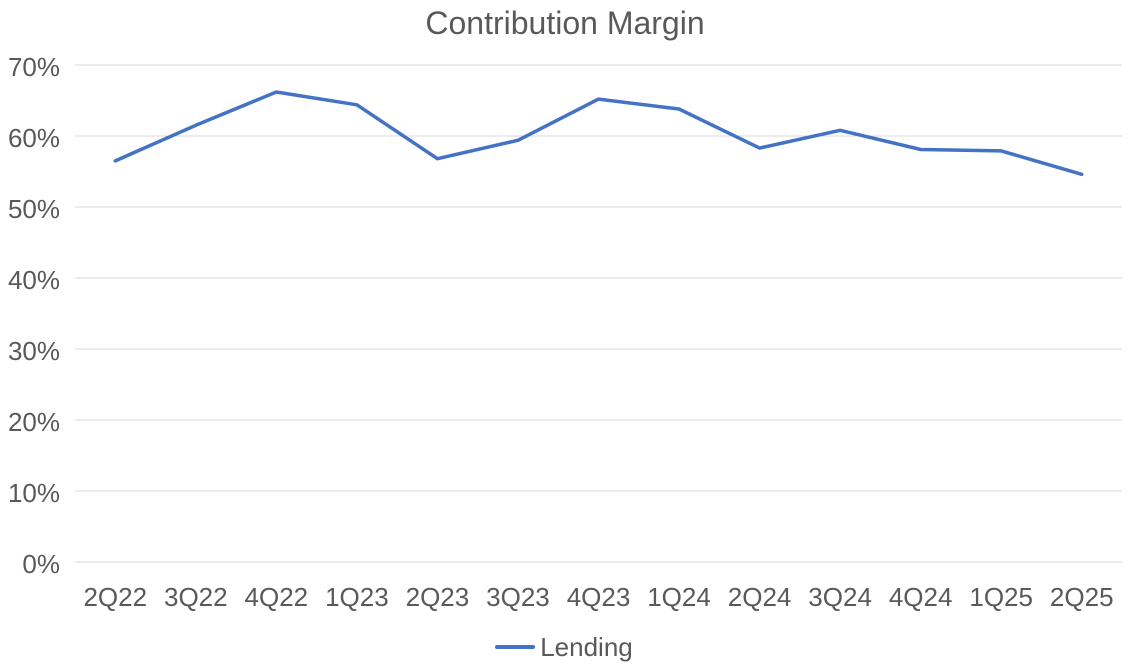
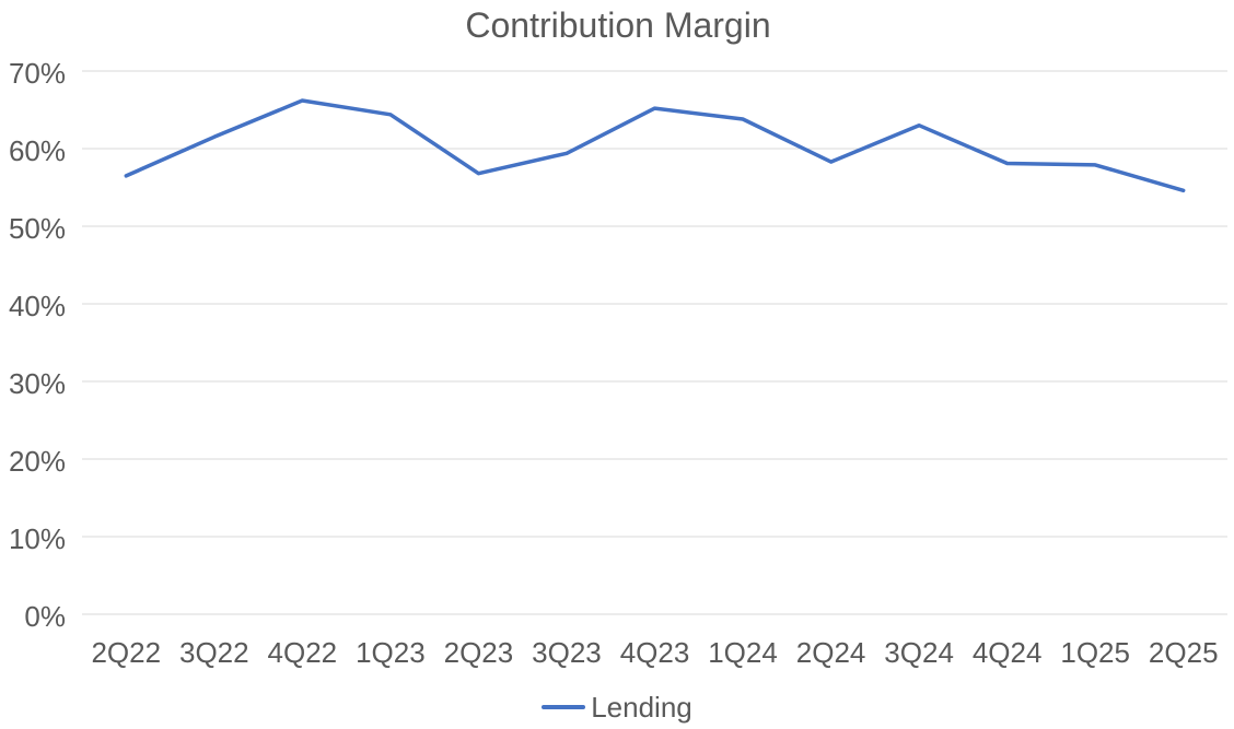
3Q24: 61% -> 63%
